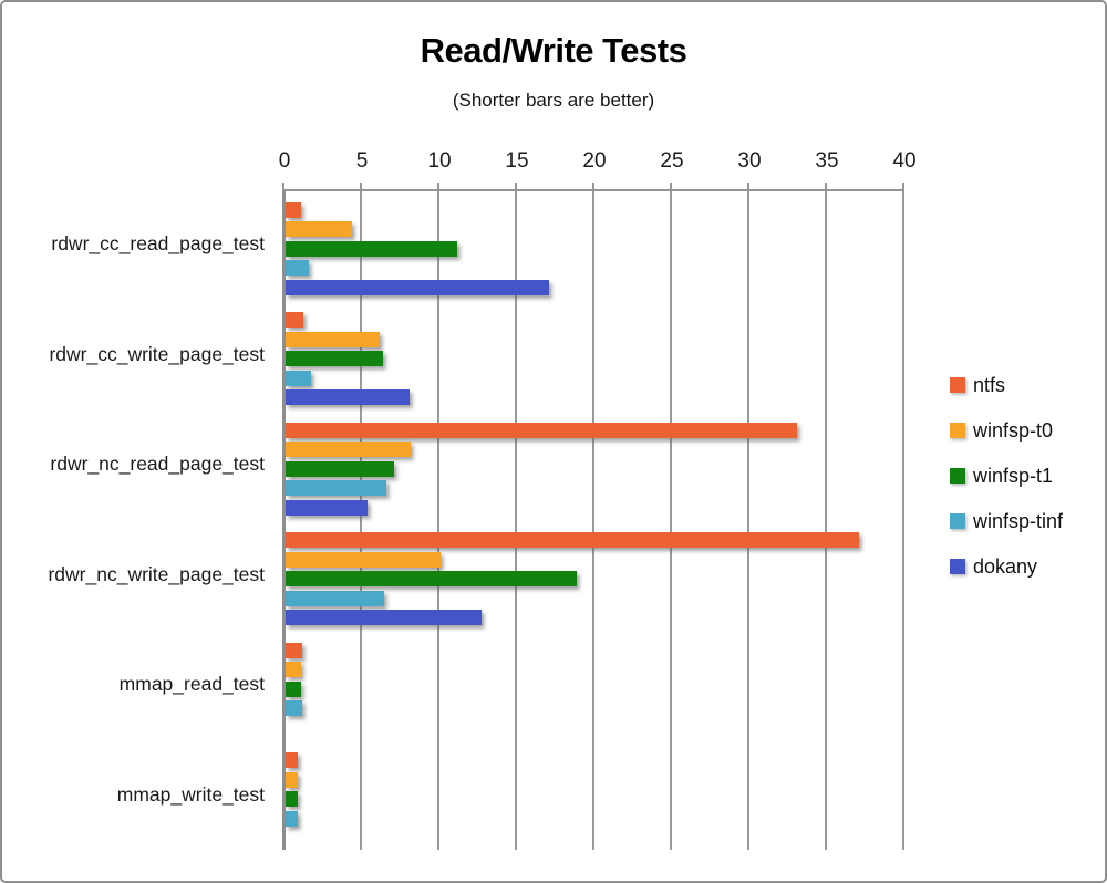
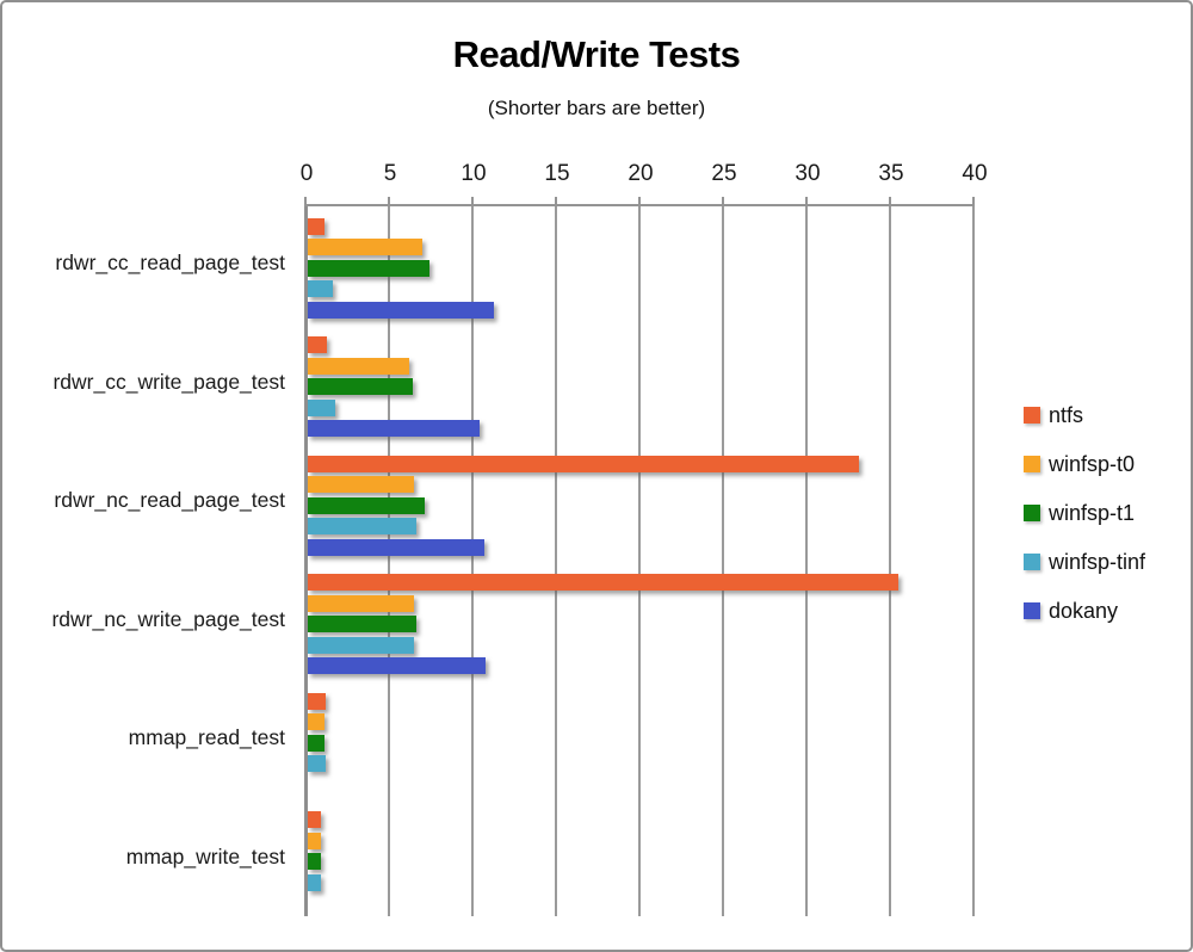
winfsp-t0/rdwr_cc_read_page_test: 4.3 -> 6.9
winfsp-t1/rdwr_cc_read_page_test: 11.1 -> 7.3
dokany/rdwr_cc_read_page_test: 17.0 -> 11.2
dokany/rdwr_cc_write_page_test: 8.0 -> 10.3
winfsp-t0/rdwr_nc_read_page_test: 8.1 -> 6.4
dokany/rdwr_nc_read_page_test: 5.3 -> 10.6
ntfs/rdwr_nc_write_page_test: 37.0 -> 35.4
winfsp-t0/rdwr_nc_write_page_test: 10.0 -> 6.4
winfsp-t1/rdwr_nc_write_page_test: 18.8 -> 6.5
dokany/rdwr_nc_write_page_test: 12.7 -> 10.7
